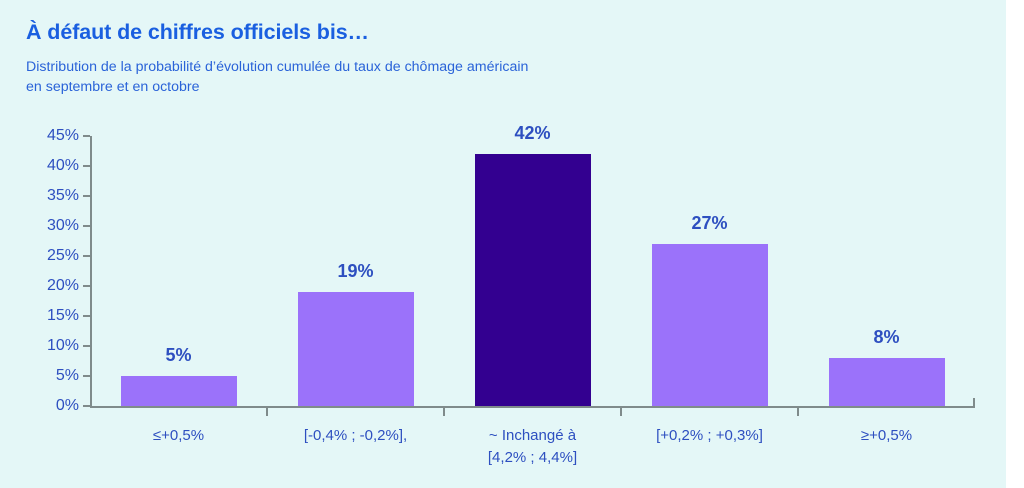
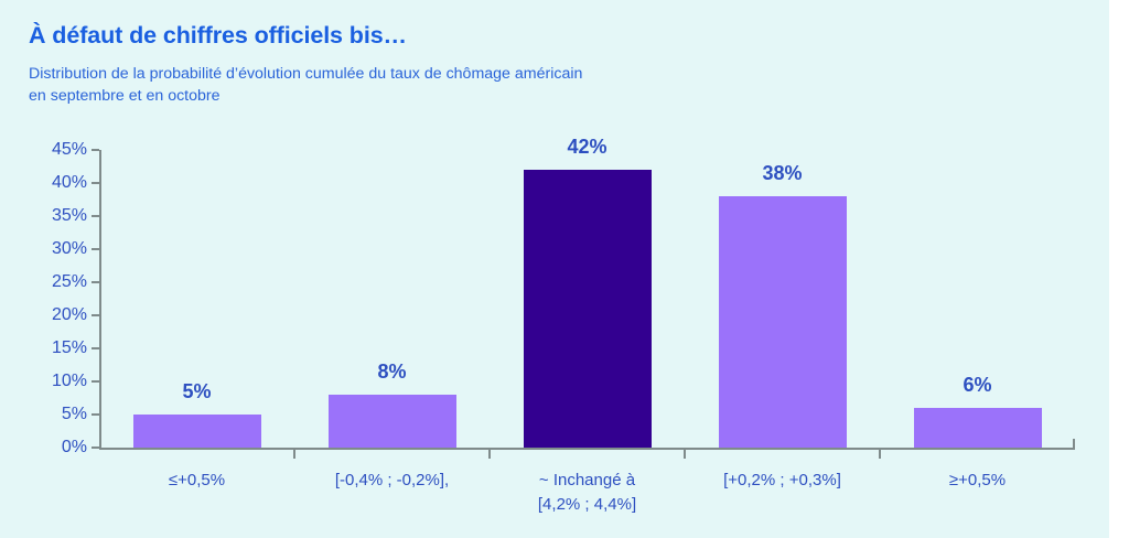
[-0,4% ; -0,2%],: 19% -> 8%
[+0,2% ; +0,3%]: 27% -> 38%
≥+0,5%: 8% -> 6%
